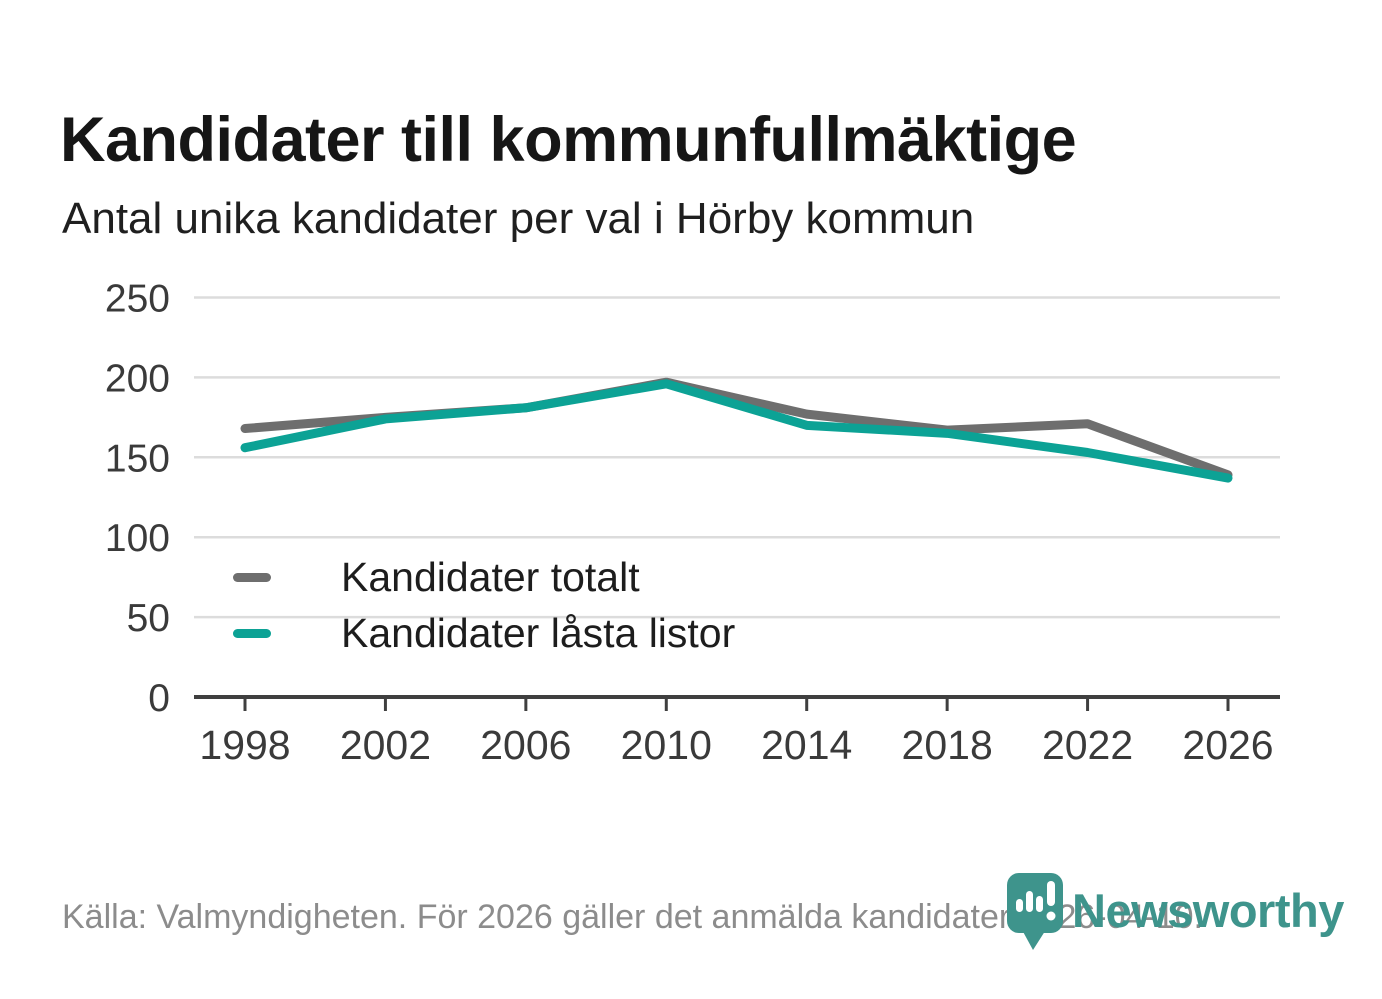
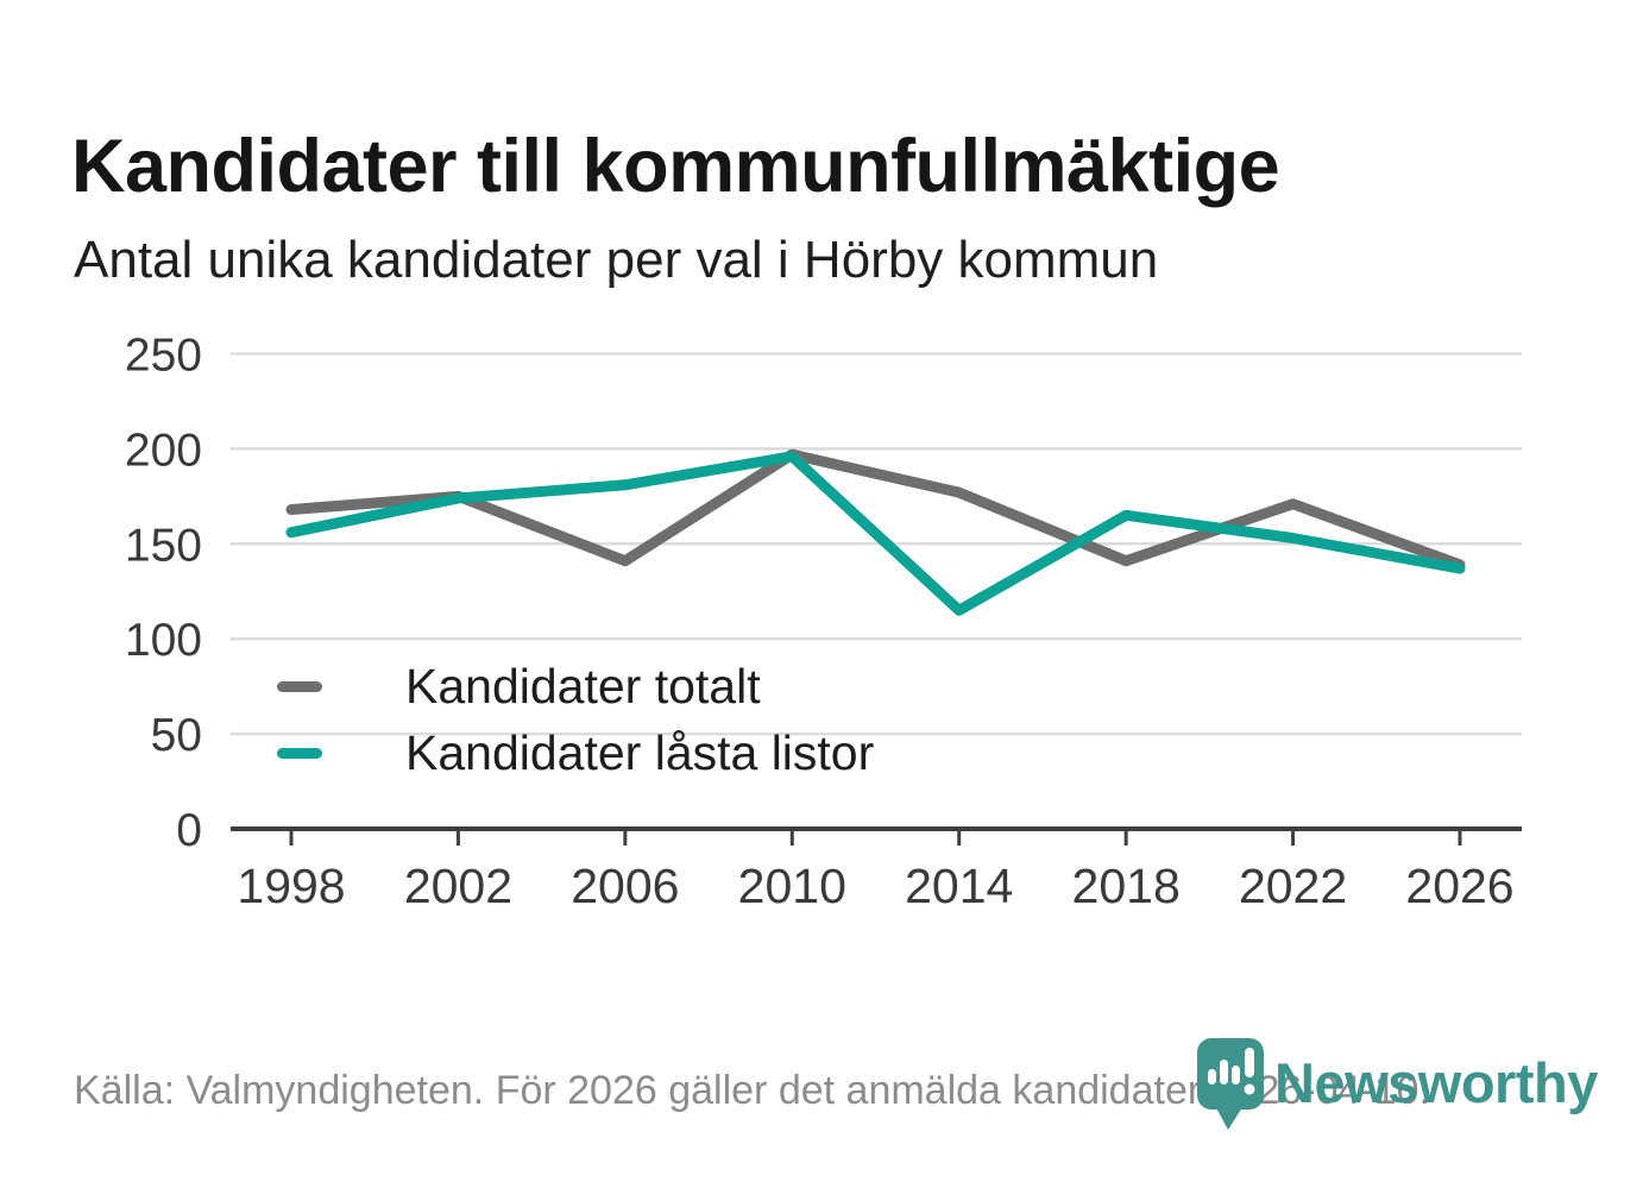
Kandidater totalt/2006: 181 -> 141
Kandidater låsta listor/2014: 170 -> 115
Kandidater totalt/2018: 167 -> 141
